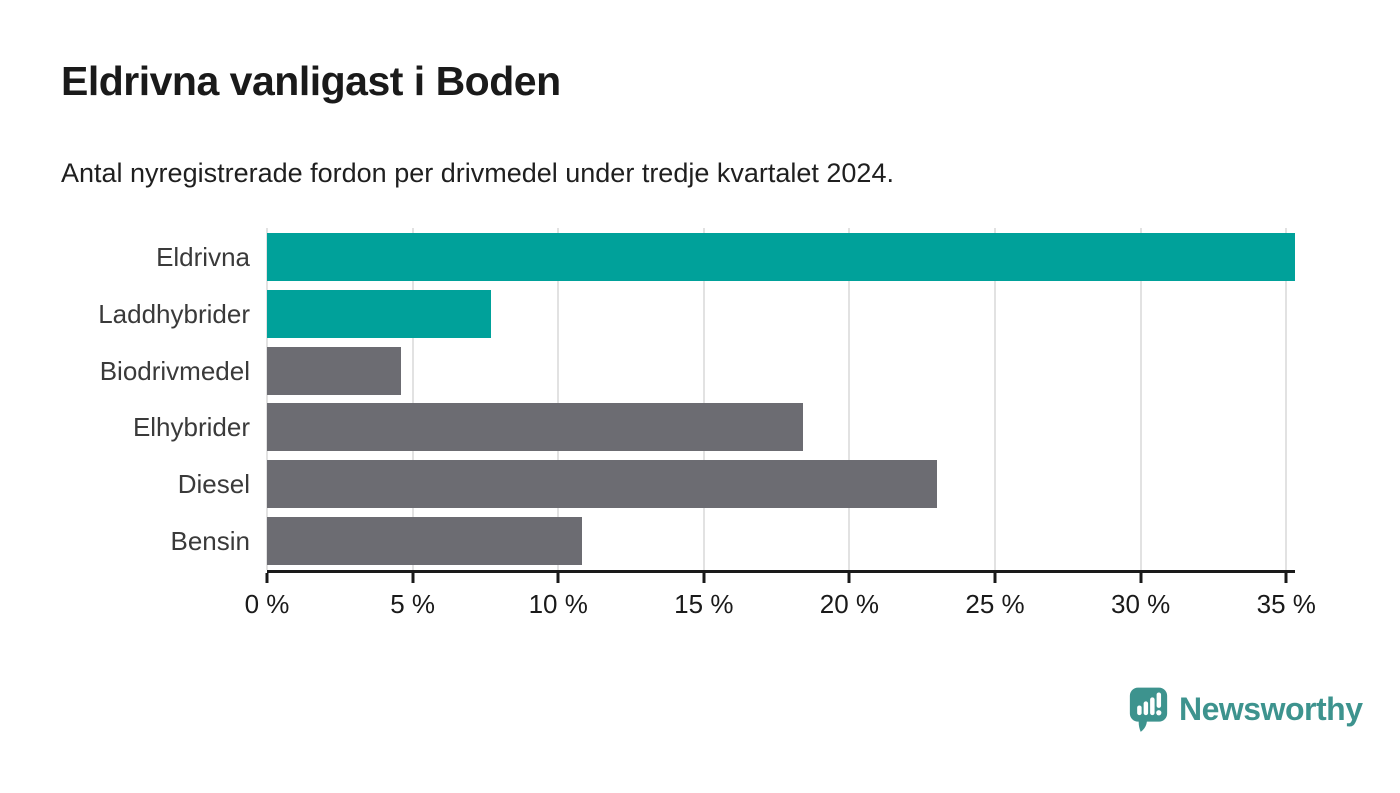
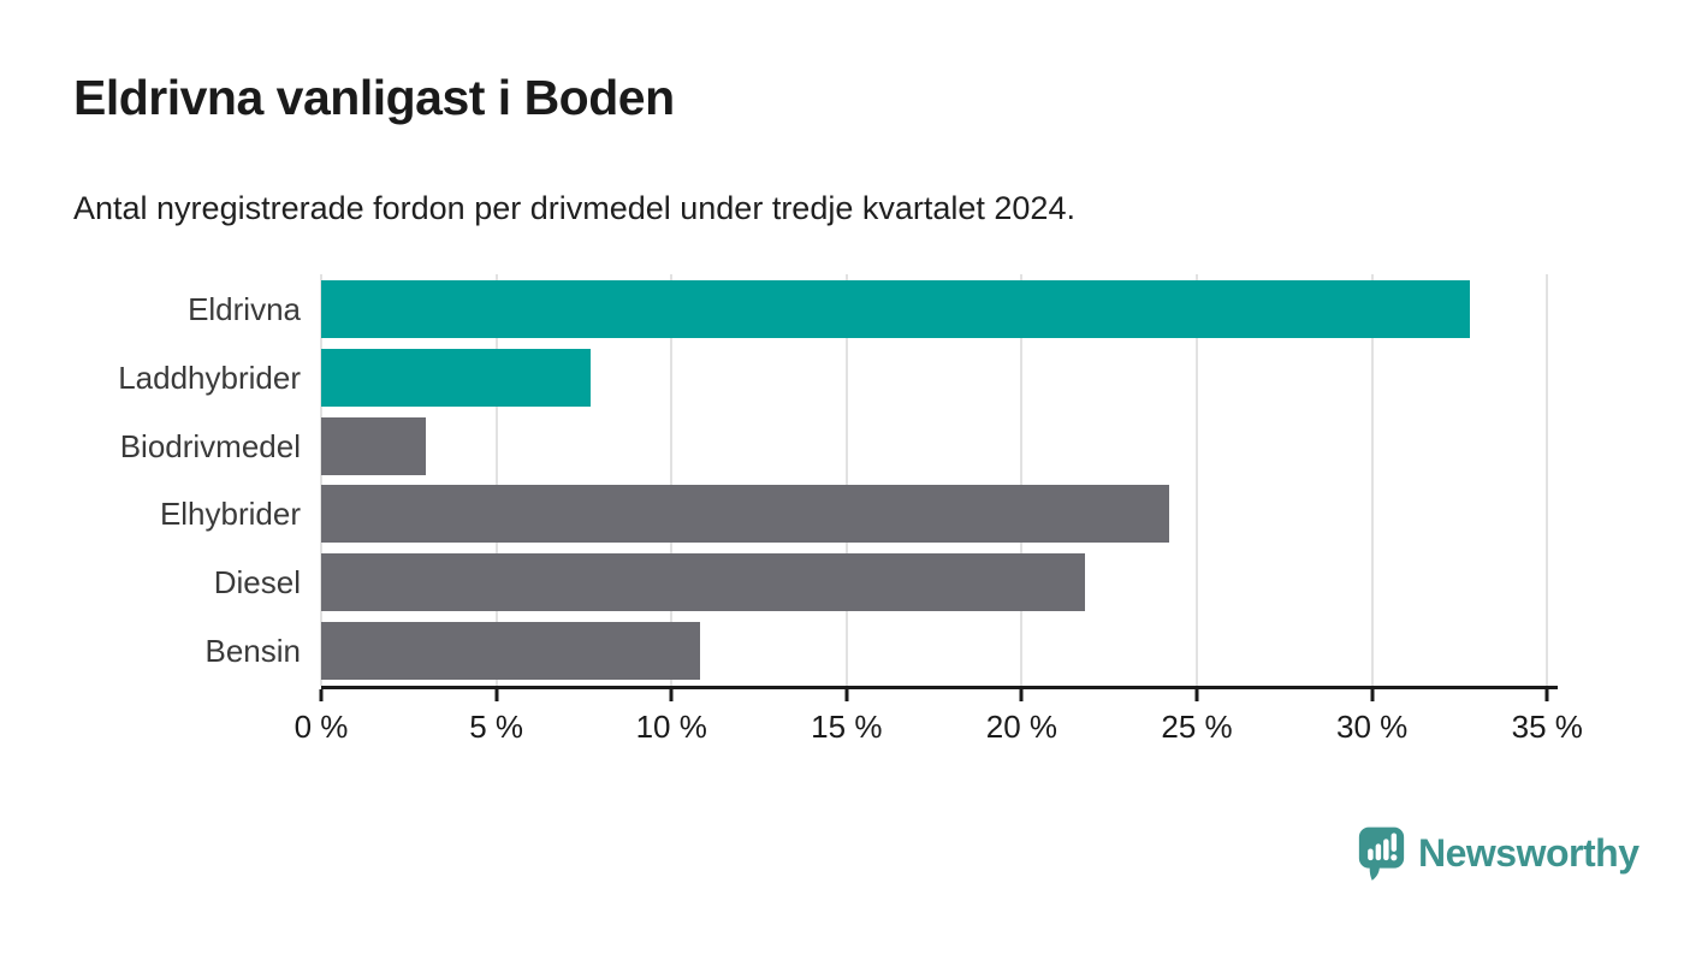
Eldrivna: 35.3% -> 32.8%
Biodrivmedel: 4.6% -> 3.0%
Elhybrider: 18.4% -> 24.2%
Diesel: 23.0% -> 21.8%
